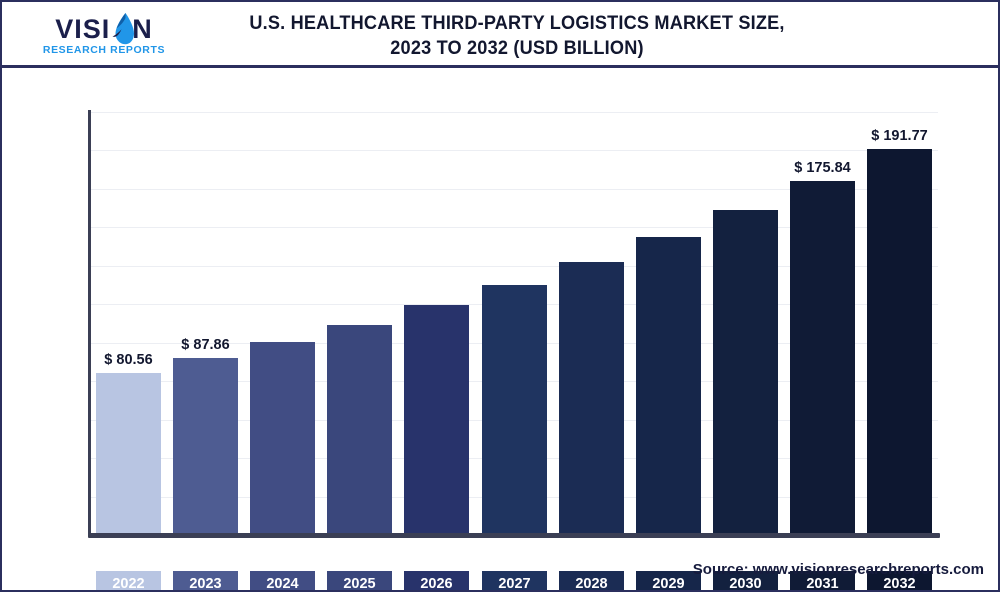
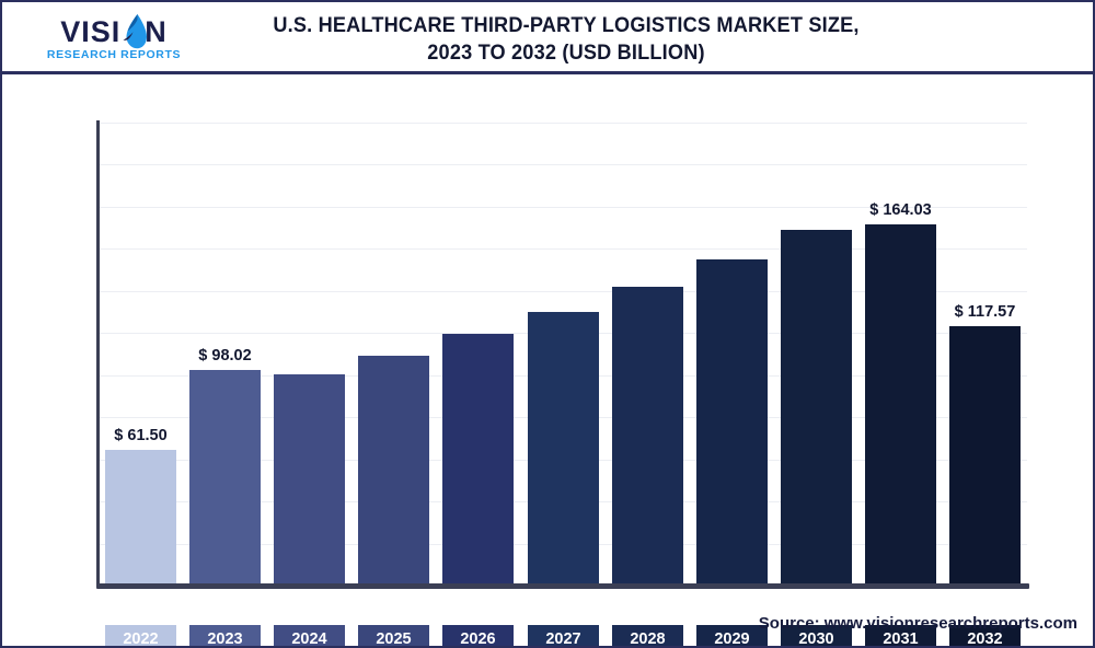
2022: 80.56 -> 61.50
2023: 87.86 -> 98.02
2031: 175.84 -> 164.03
2032: 191.77 -> 117.57
